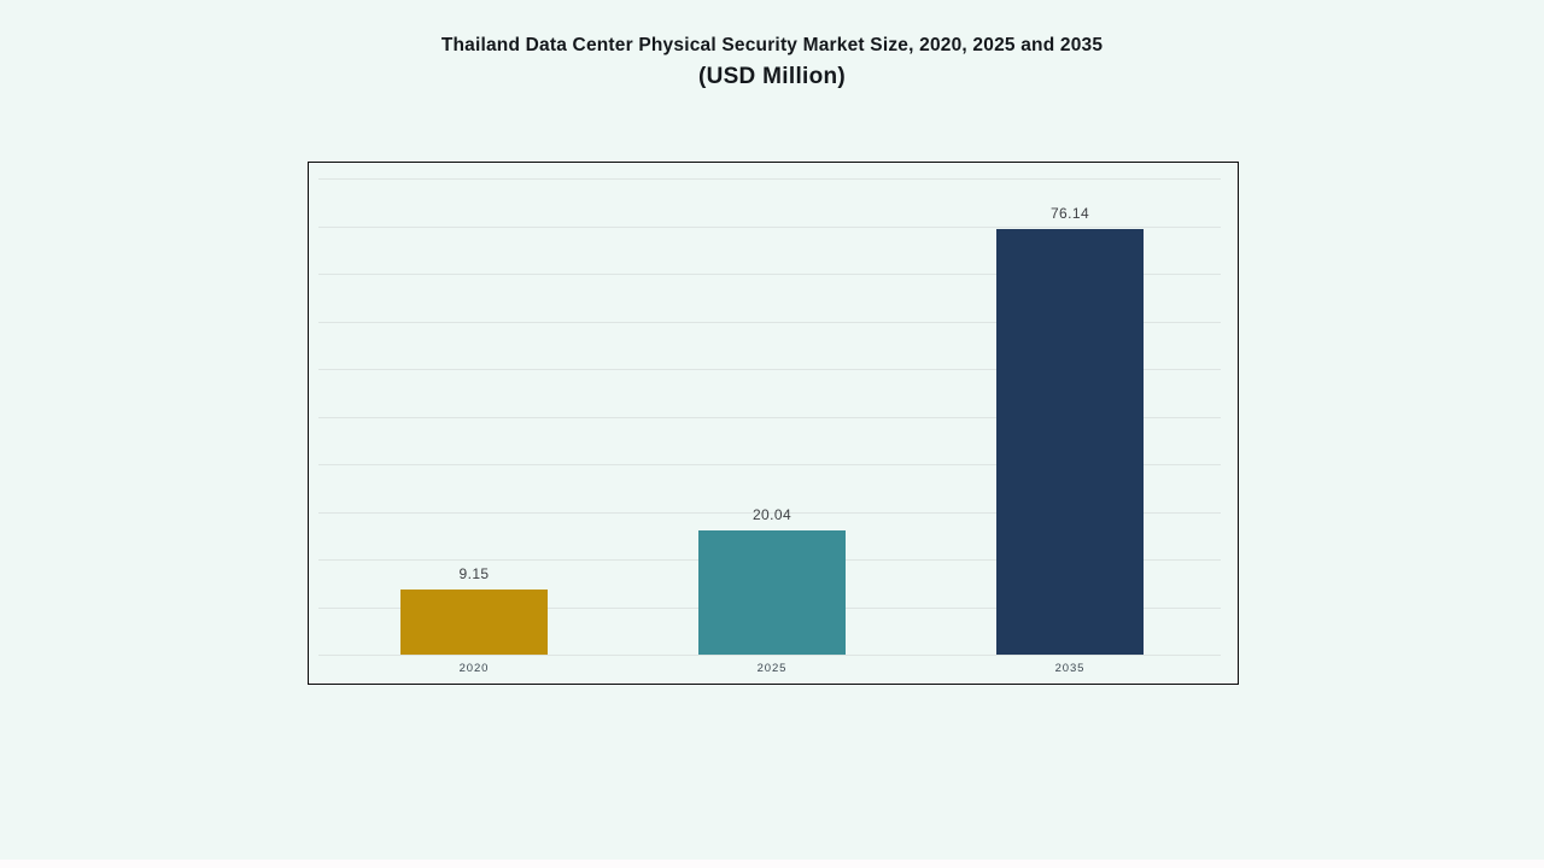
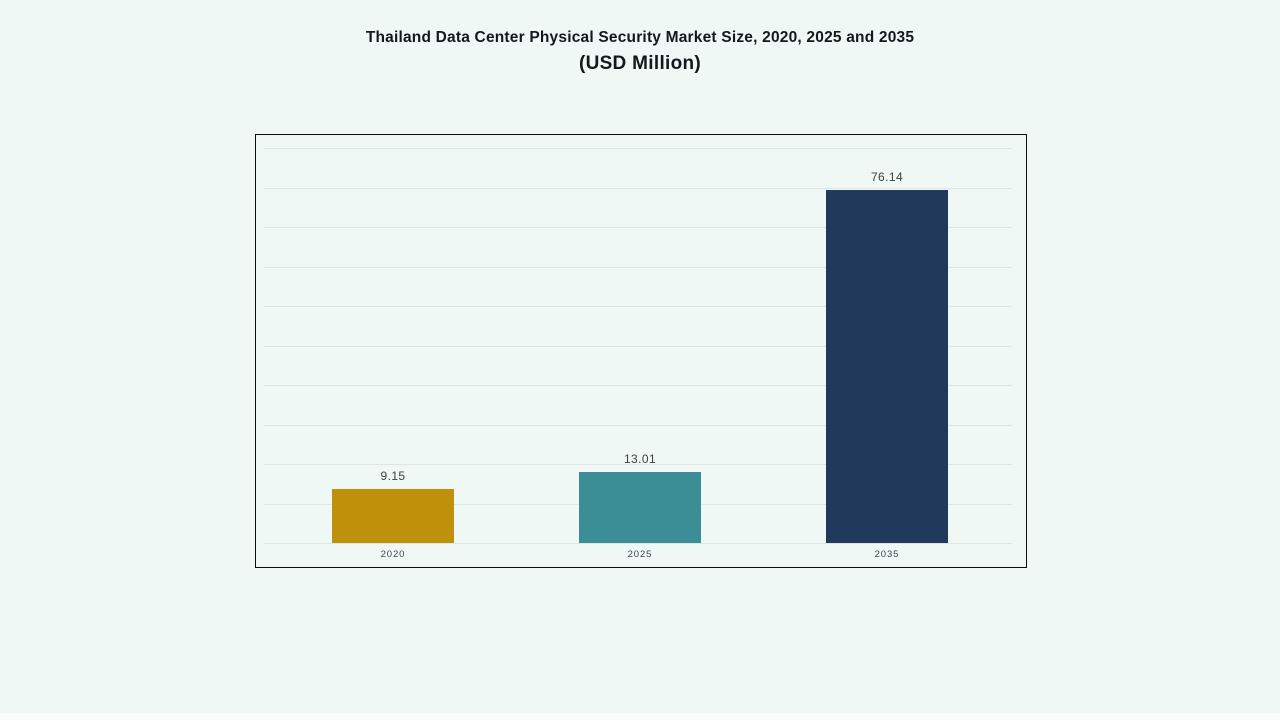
2025: 20.04 -> 13.01
